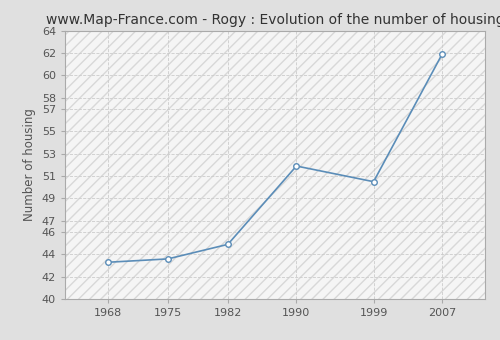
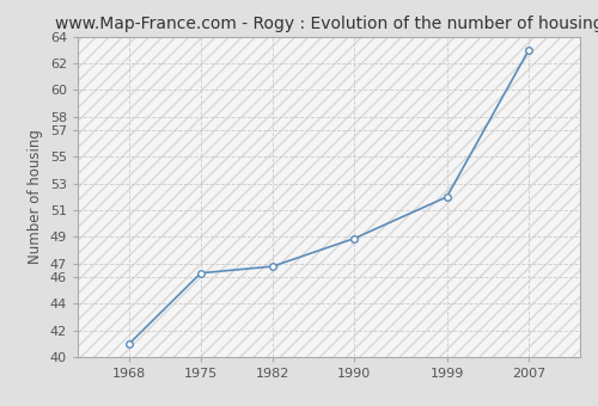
1968: 43.3 -> 41.0
1975: 43.6 -> 46.3
1982: 44.9 -> 46.8
1990: 51.9 -> 48.9
1999: 50.5 -> 52.0
2007: 61.9 -> 63.0
